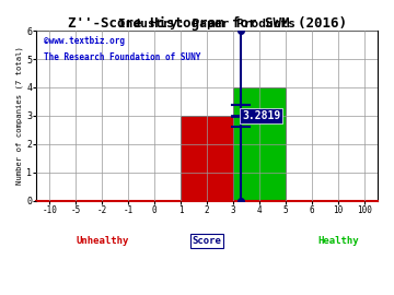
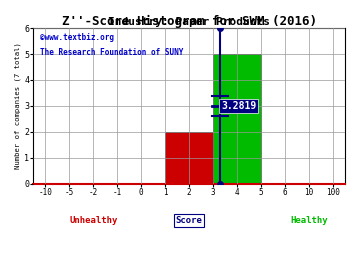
2: 3 -> 2
4: 4 -> 5
